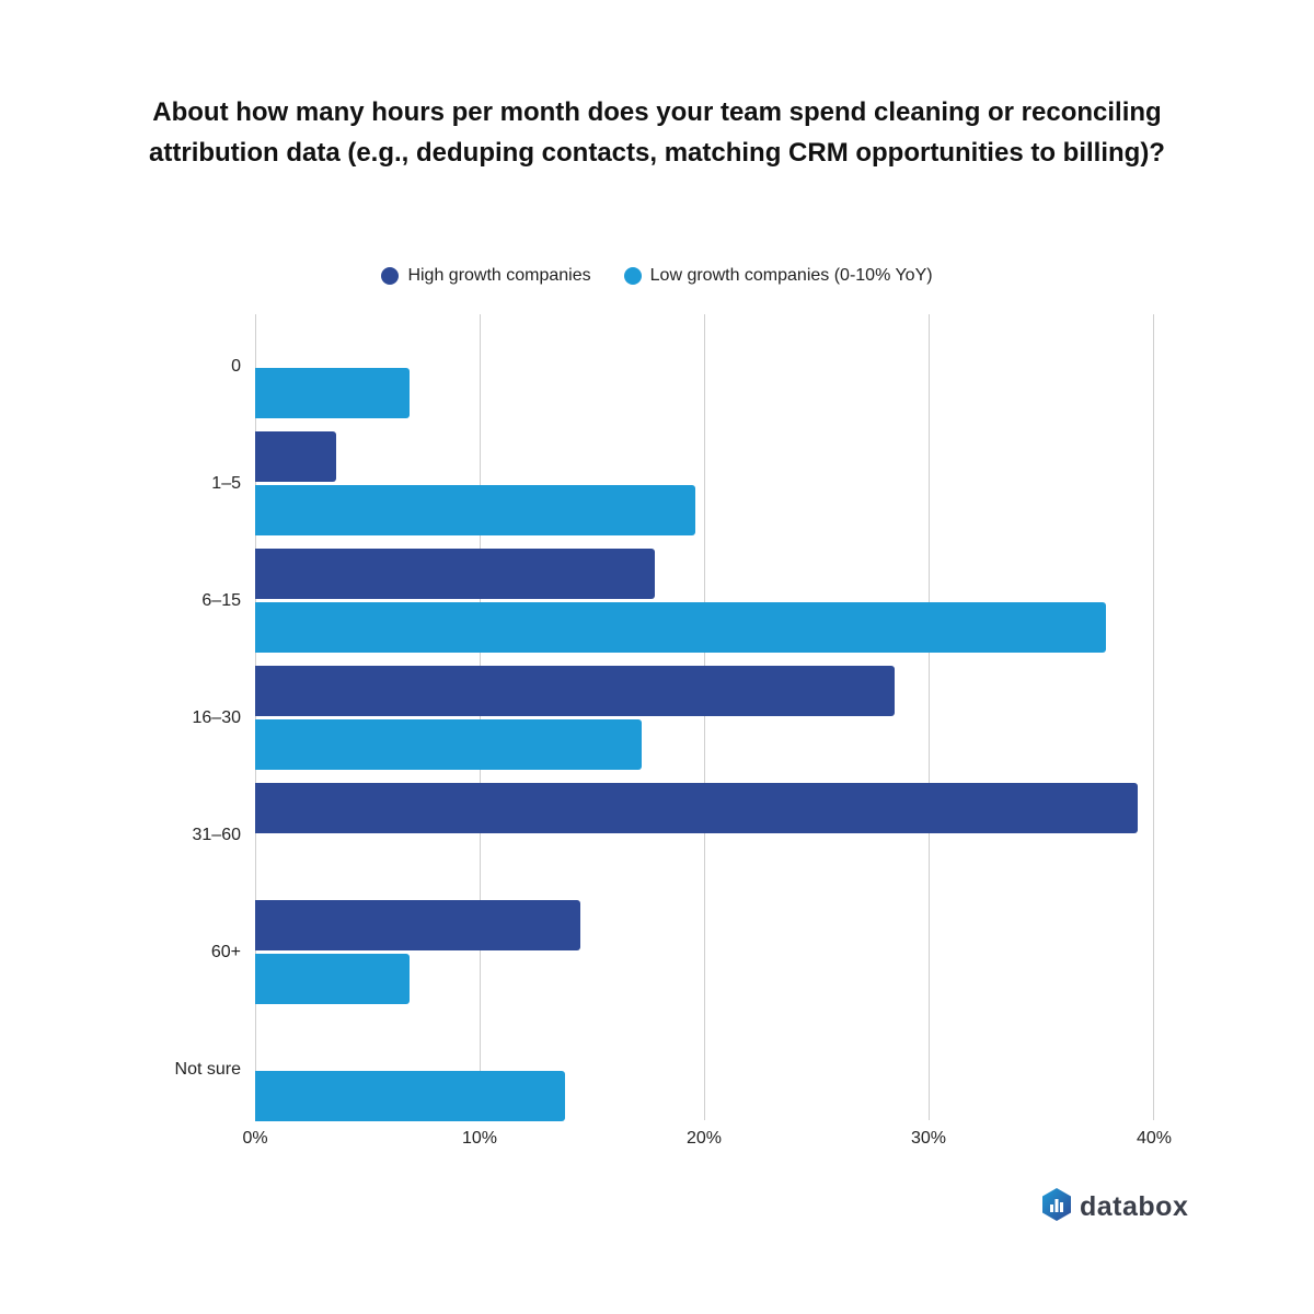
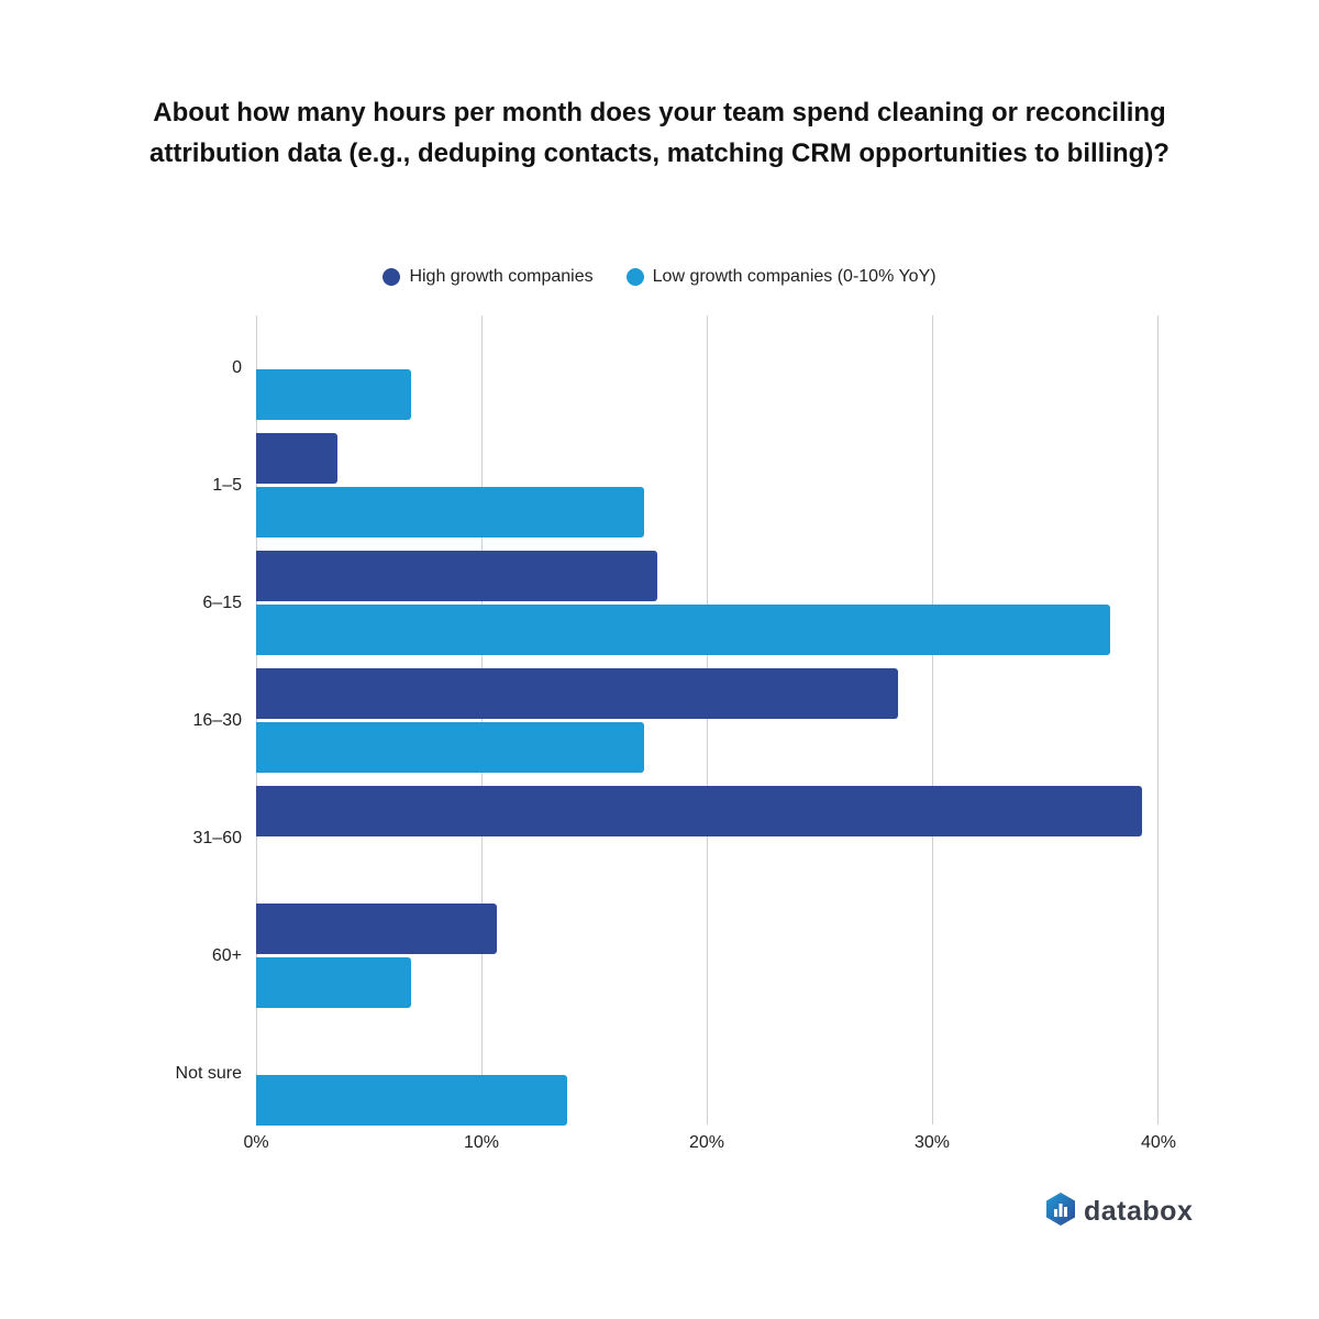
Low growth companies (0-10% YoY)/1–5: 19.6% -> 17.2%
High growth companies/60+: 14.5% -> 10.7%
